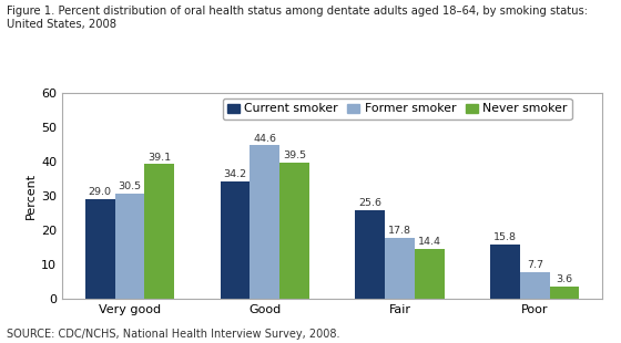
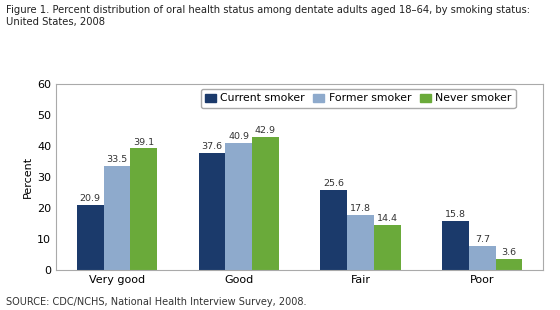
Current smoker/Very good: 29.0 -> 20.9
Former smoker/Very good: 30.5 -> 33.5
Current smoker/Good: 34.2 -> 37.6
Former smoker/Good: 44.6 -> 40.9
Never smoker/Good: 39.5 -> 42.9
